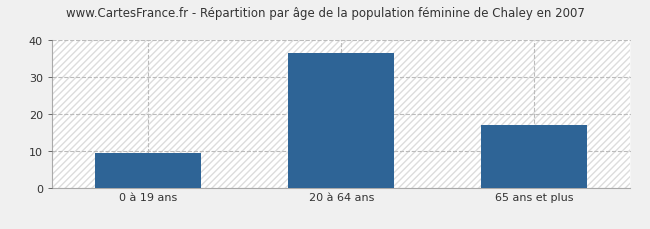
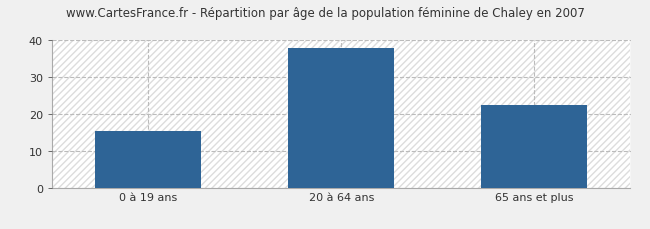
0 à 19 ans: 9.5 -> 15.5
20 à 64 ans: 36.5 -> 38.0
65 ans et plus: 17.0 -> 22.5
